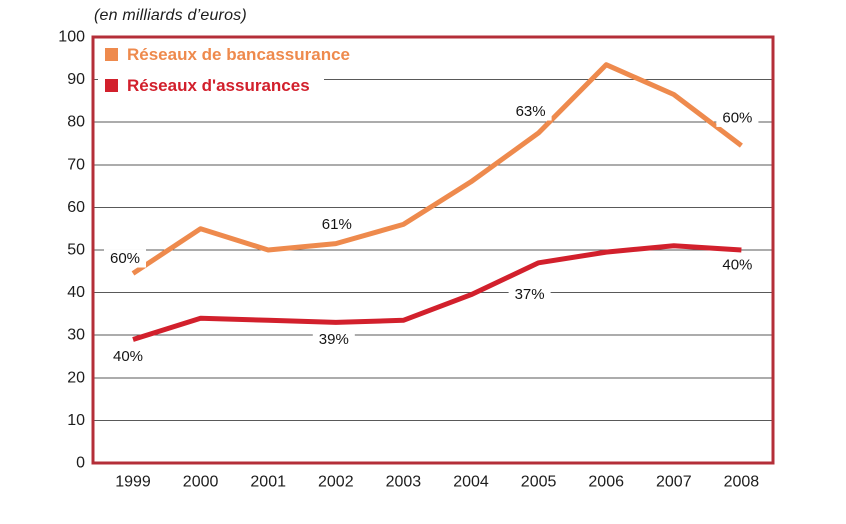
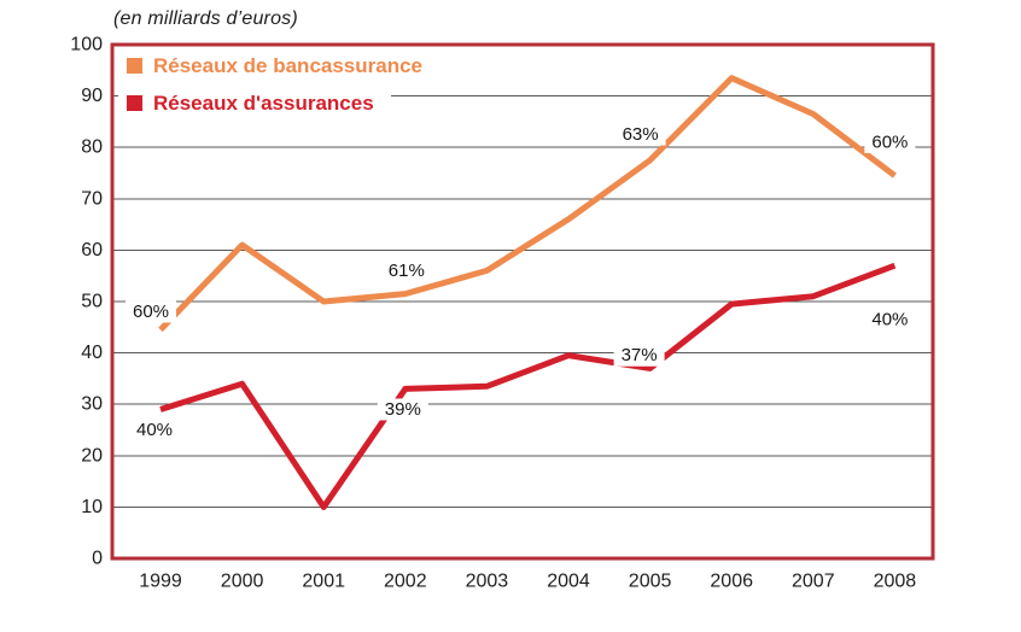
Réseaux de bancassurance/2000: 55 -> 61
Réseaux d'assurances/2001: 34 -> 10
Réseaux d'assurances/2005: 47 -> 37
Réseaux d'assurances/2008: 50 -> 57
